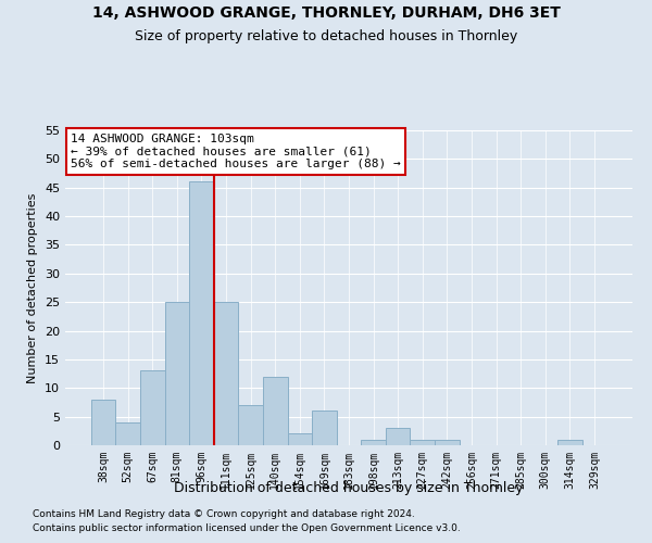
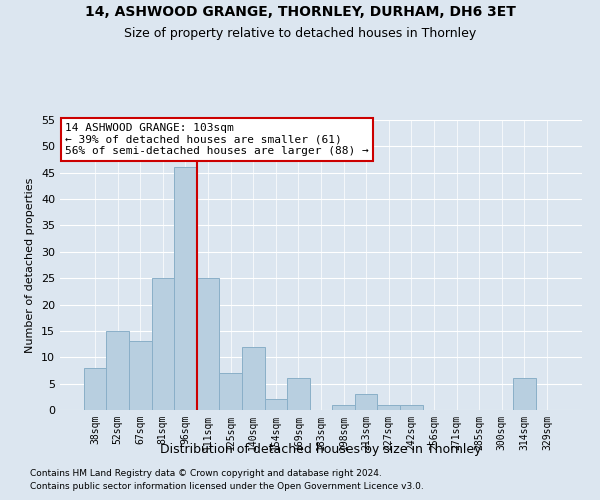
52sqm: 4 -> 15
314sqm: 1 -> 6
